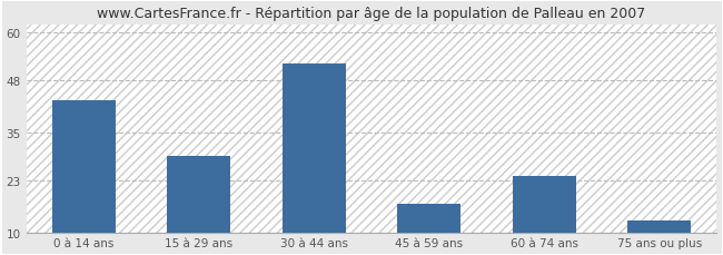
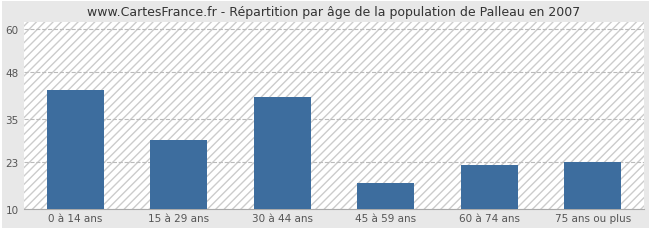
30 à 44 ans: 52 -> 41
60 à 74 ans: 24 -> 22
75 ans ou plus: 13 -> 23
